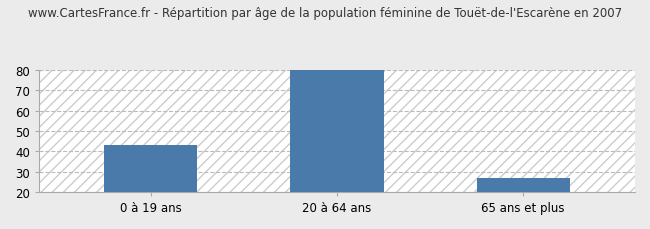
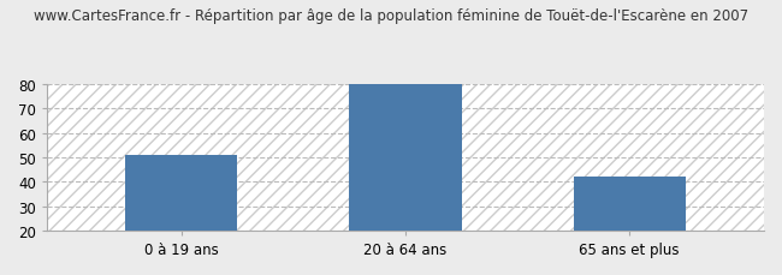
0 à 19 ans: 43 -> 51
65 ans et plus: 27 -> 42
